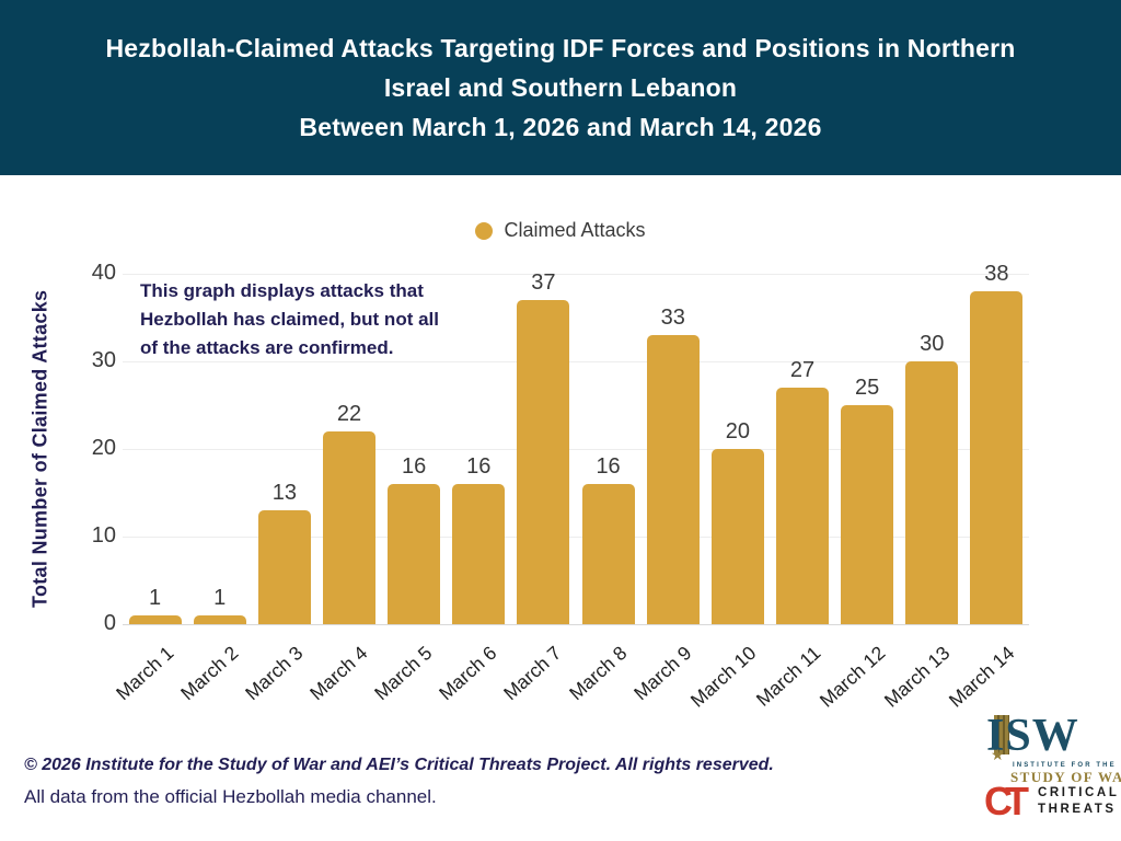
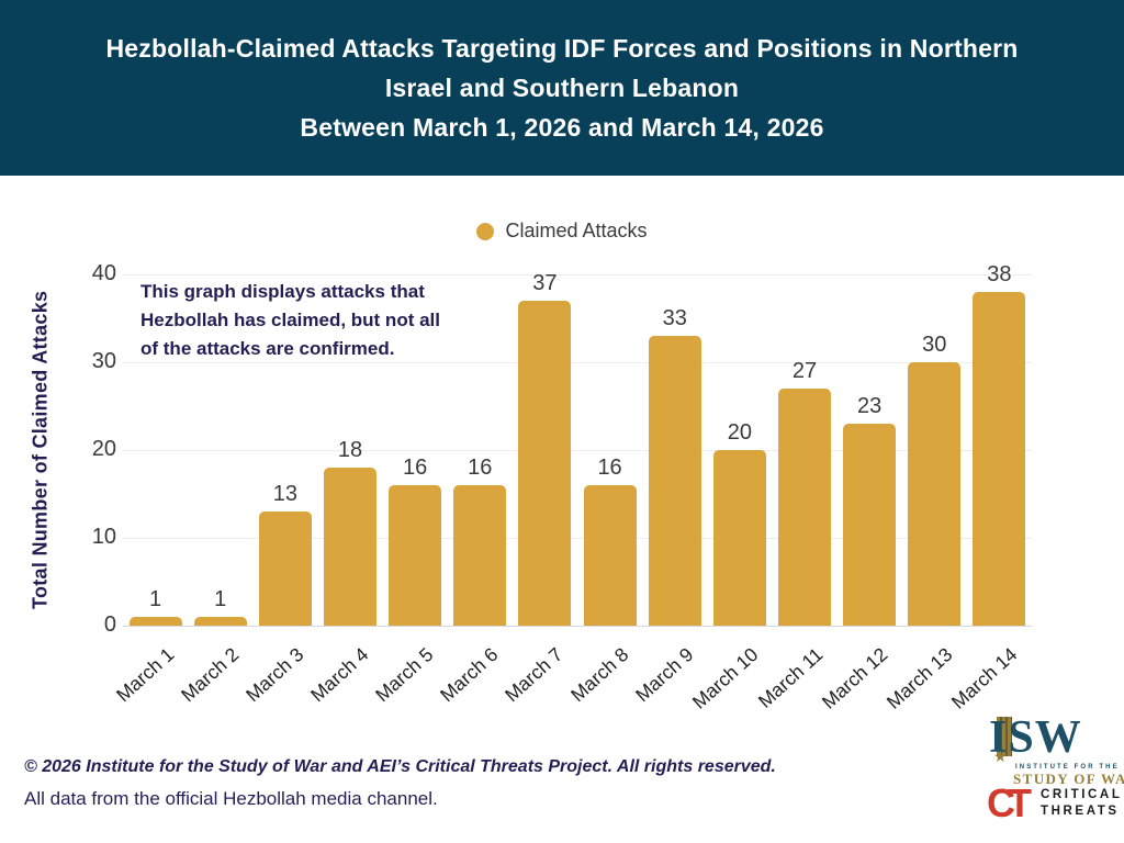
March 4: 22 -> 18
March 12: 25 -> 23
